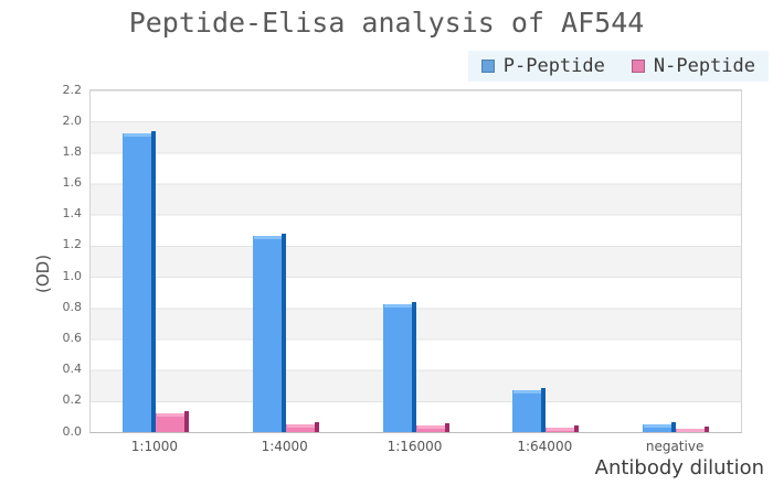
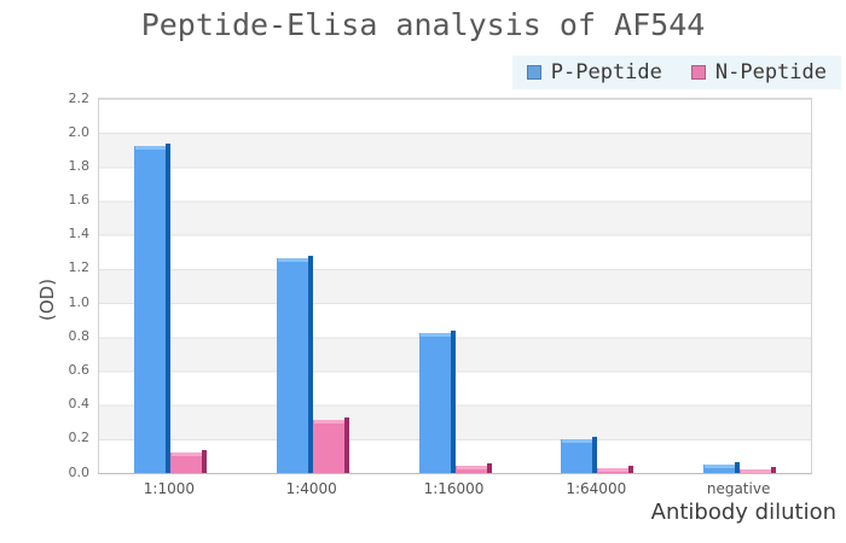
N-Peptide/1:4000: 0.05 -> 0.31
P-Peptide/1:64000: 0.27 -> 0.20
